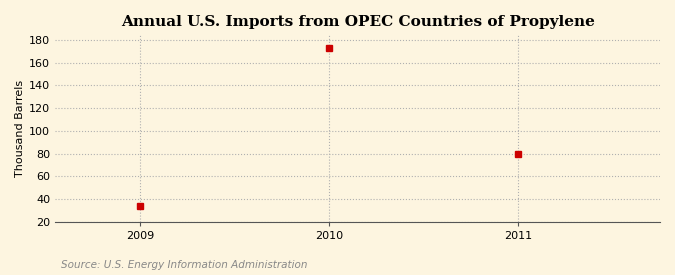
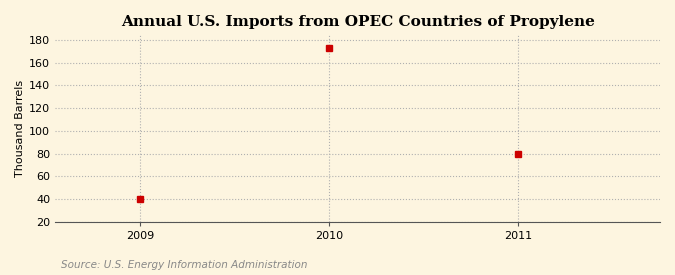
2009: 34 -> 40
